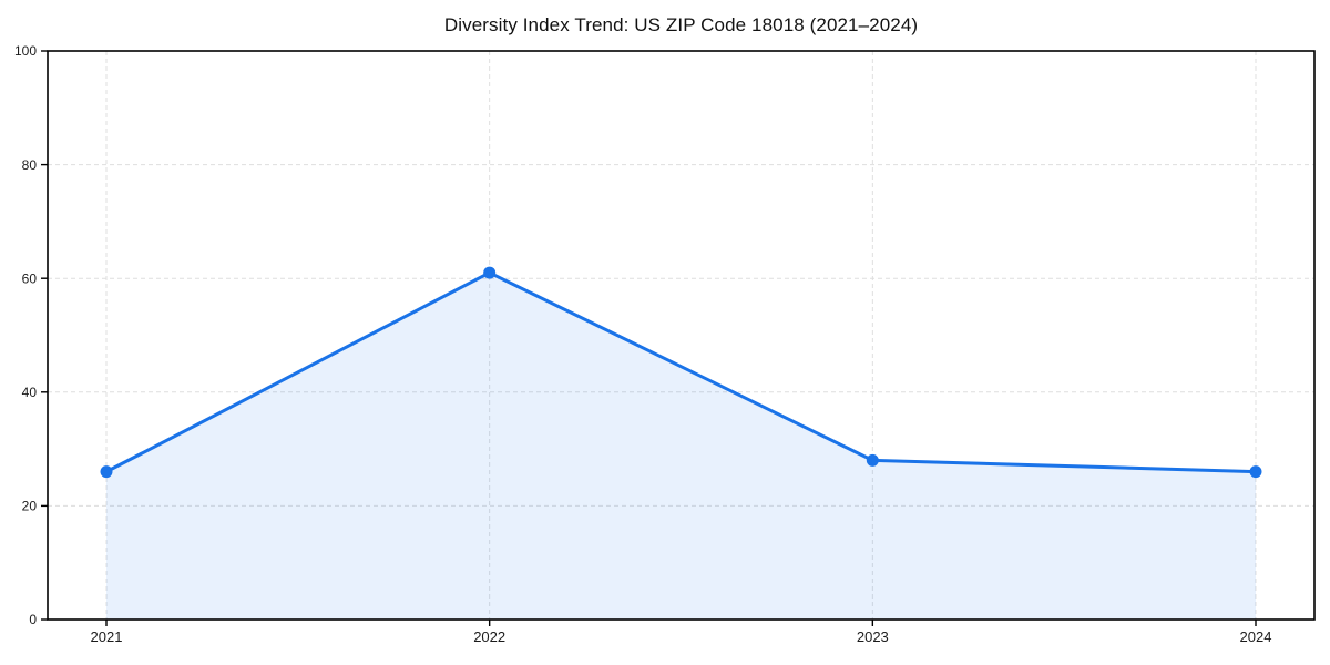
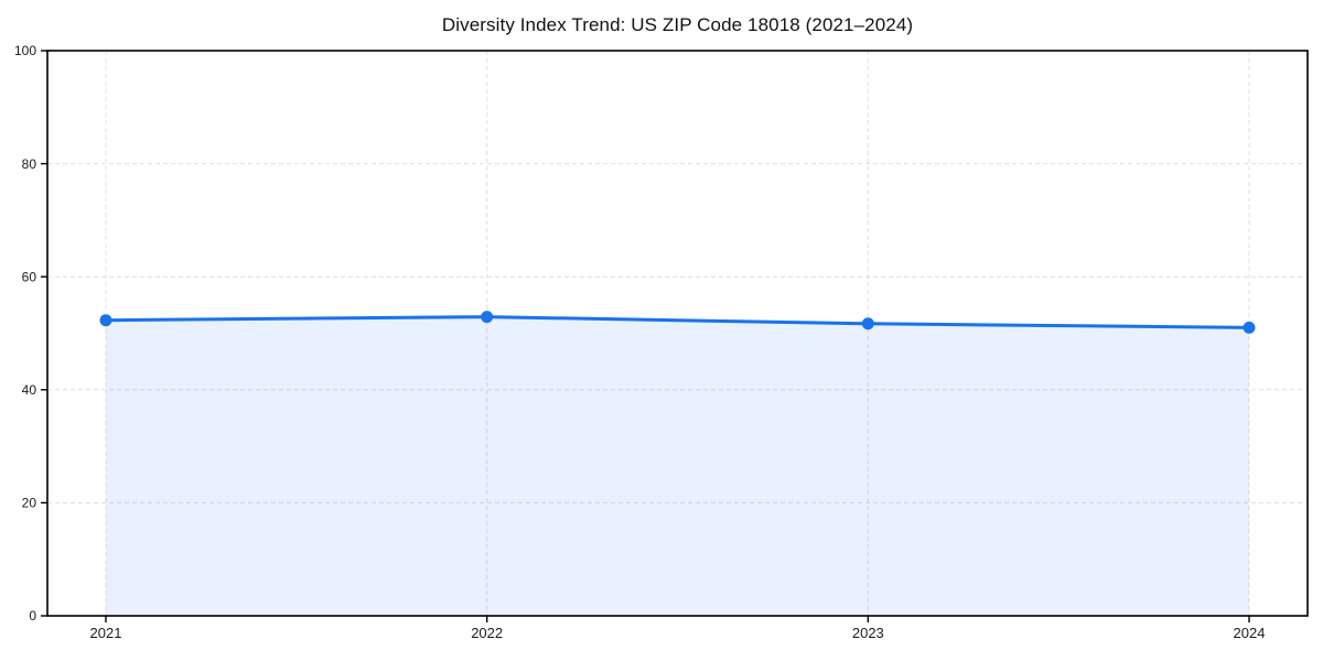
2021: 26 -> 52
2022: 61 -> 53
2023: 28 -> 52
2024: 26 -> 51
